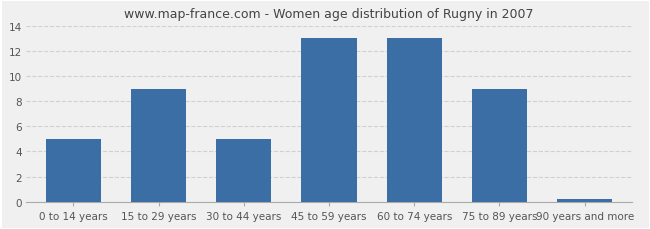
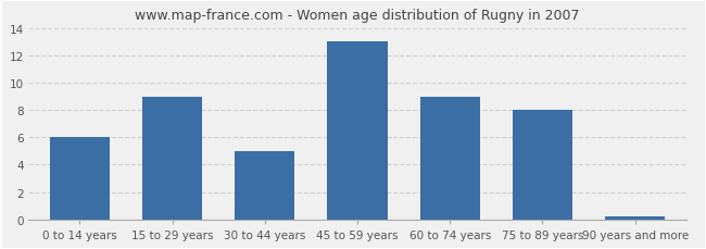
0 to 14 years: 5.0 -> 6.0
60 to 74 years: 13.0 -> 9.0
75 to 89 years: 9.0 -> 8.0
